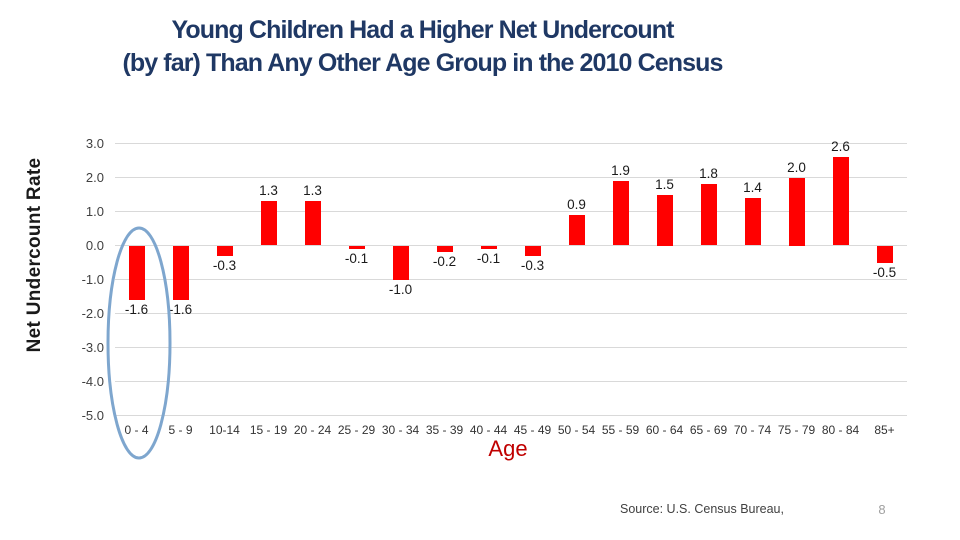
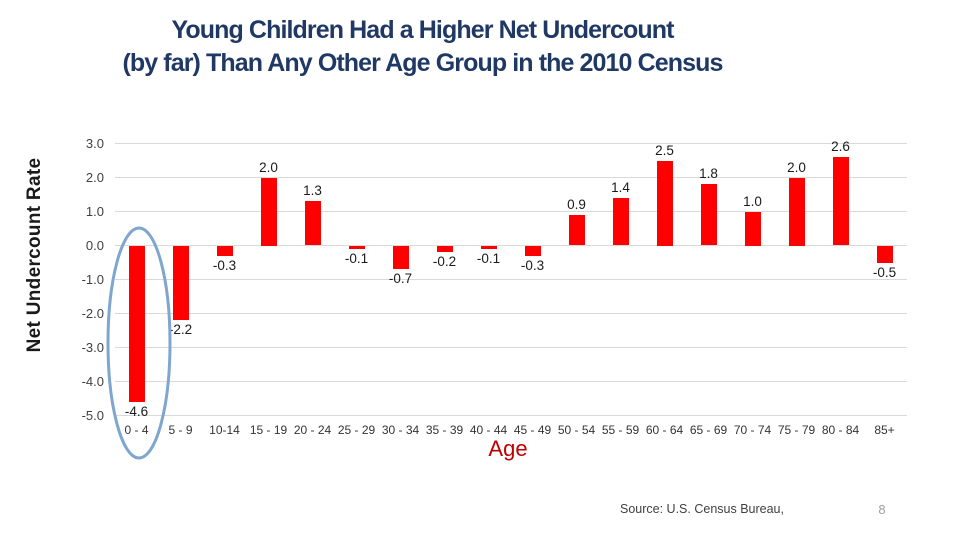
0 - 4: -1.6 -> -4.6
5 - 9: -1.6 -> -2.2
15 - 19: 1.3 -> 2.0
30 - 34: -1.0 -> -0.7
55 - 59: 1.9 -> 1.4
60 - 64: 1.5 -> 2.5
70 - 74: 1.4 -> 1.0
